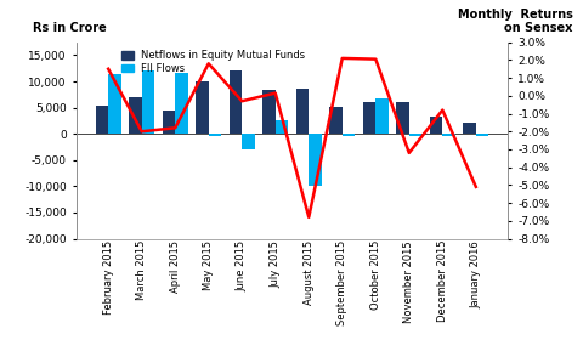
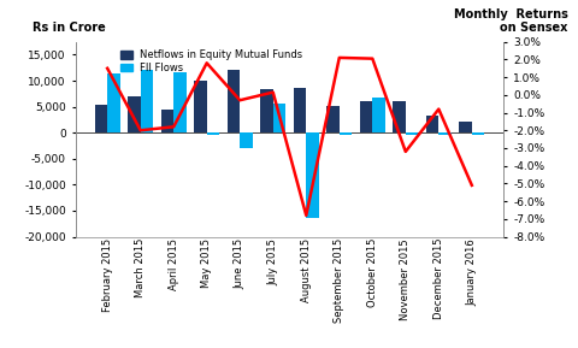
FII Flows/July 2015: 2,500 -> 5,500
FII Flows/August 2015: -10,000 -> -16,500
